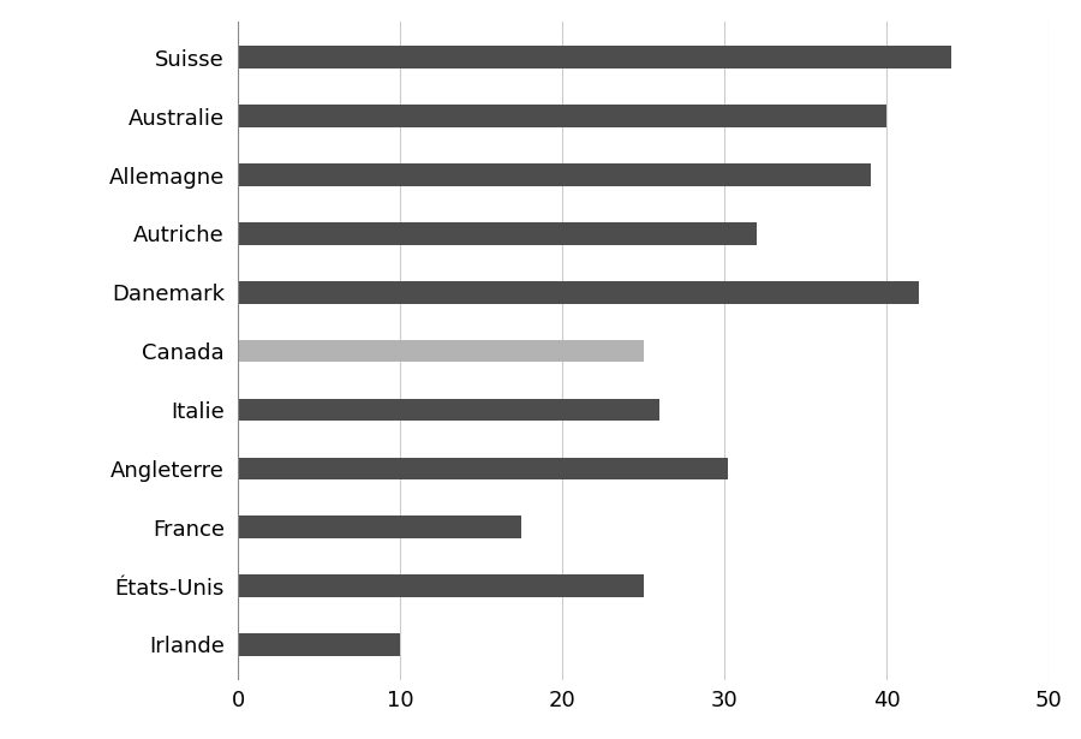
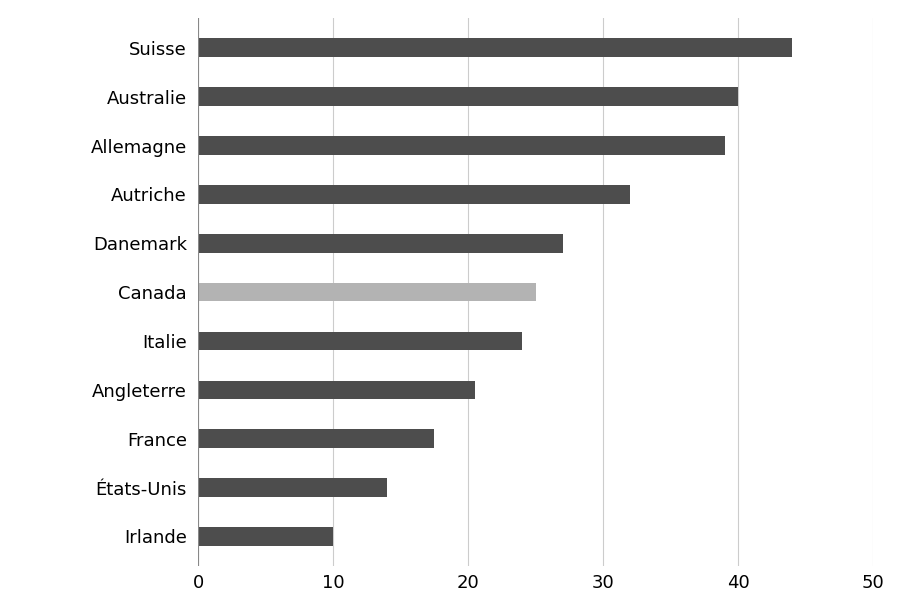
Danemark: 42.0 -> 27.0
Italie: 26.0 -> 24.0
Angleterre: 30.2 -> 20.5
États-Unis: 25.0 -> 14.0
